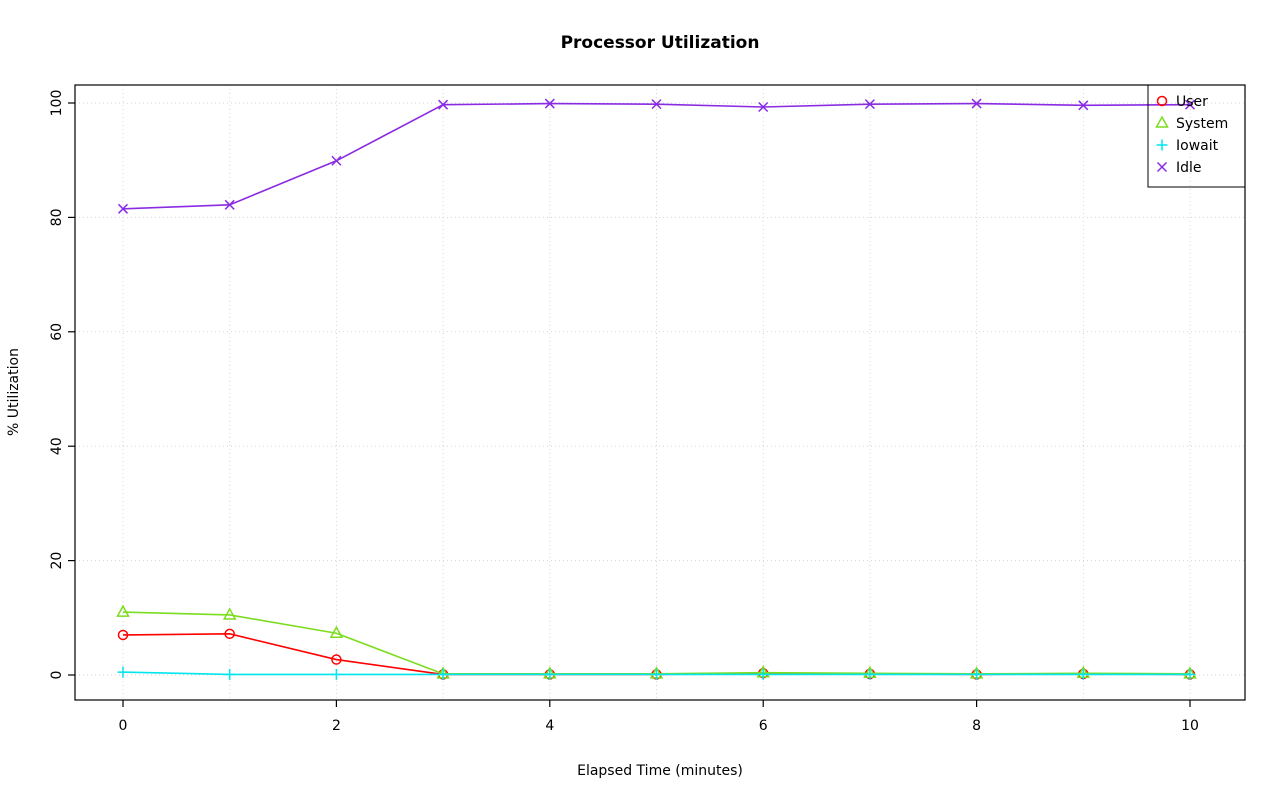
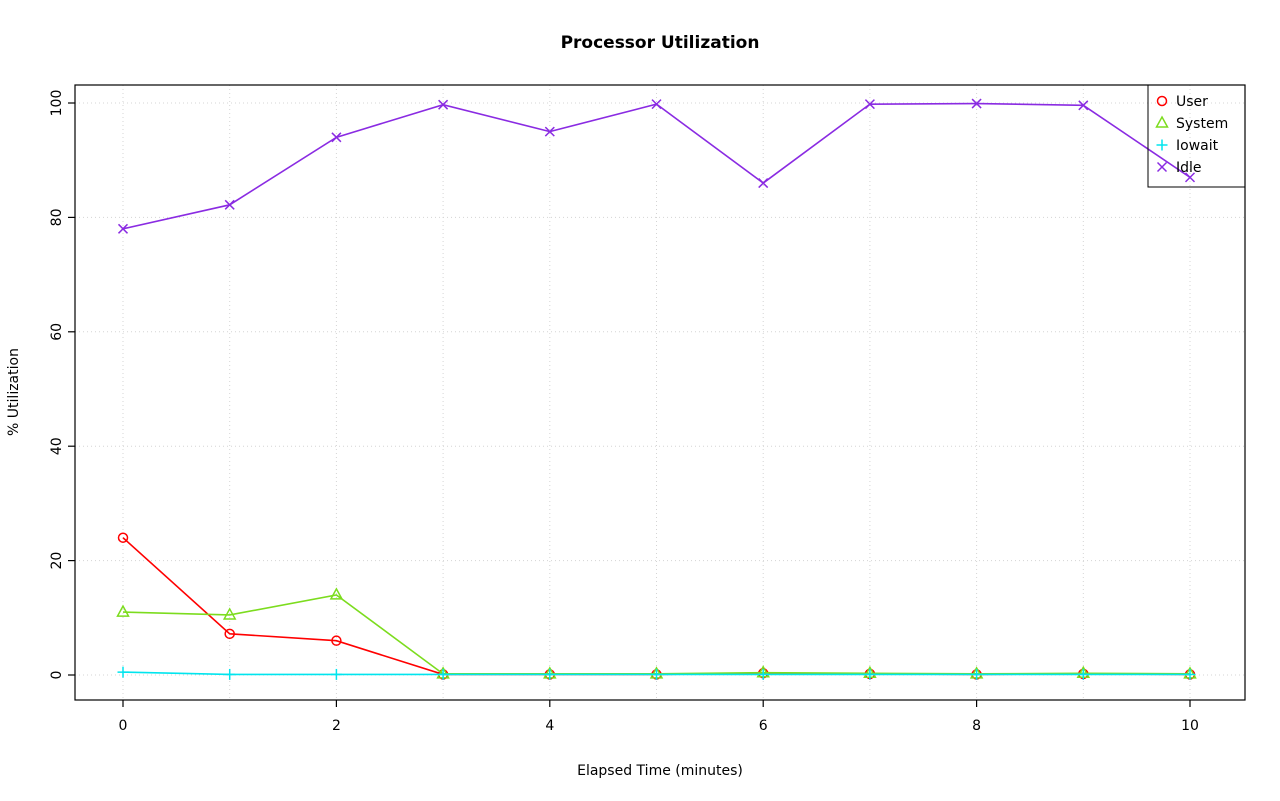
User/0: 7 -> 24
Idle/0: 82 -> 78
User/2: 3 -> 6
System/2: 7 -> 14
Idle/2: 90 -> 94
Idle/4: 100 -> 95
Idle/6: 99 -> 86
Idle/10: 100 -> 87
